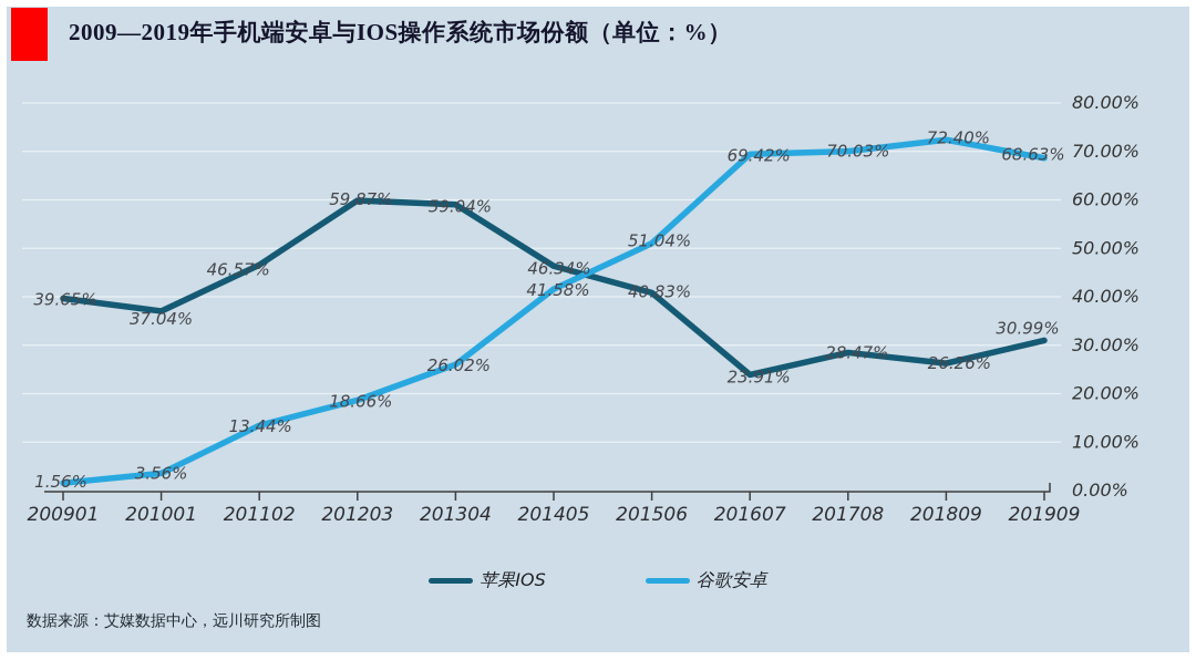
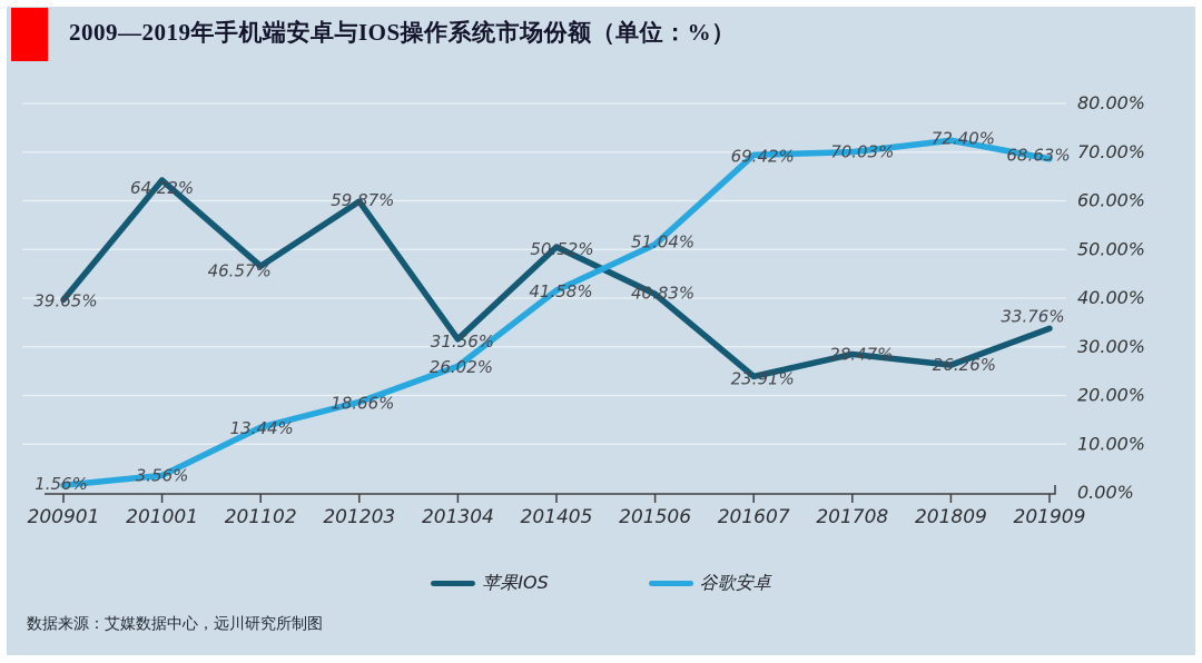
苹果IOS/201001: 37.04% -> 64.22%
苹果IOS/201304: 59.04% -> 31.56%
苹果IOS/201405: 46.34% -> 50.52%
苹果IOS/201909: 30.99% -> 33.76%
